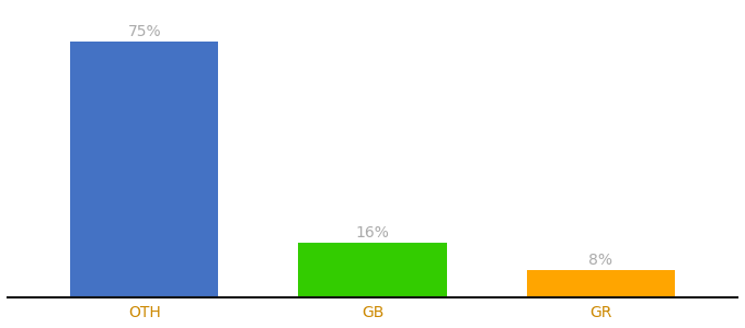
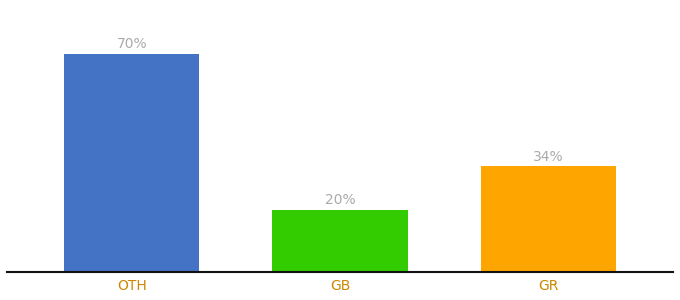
OTH: 75% -> 70%
GB: 16% -> 20%
GR: 8% -> 34%
